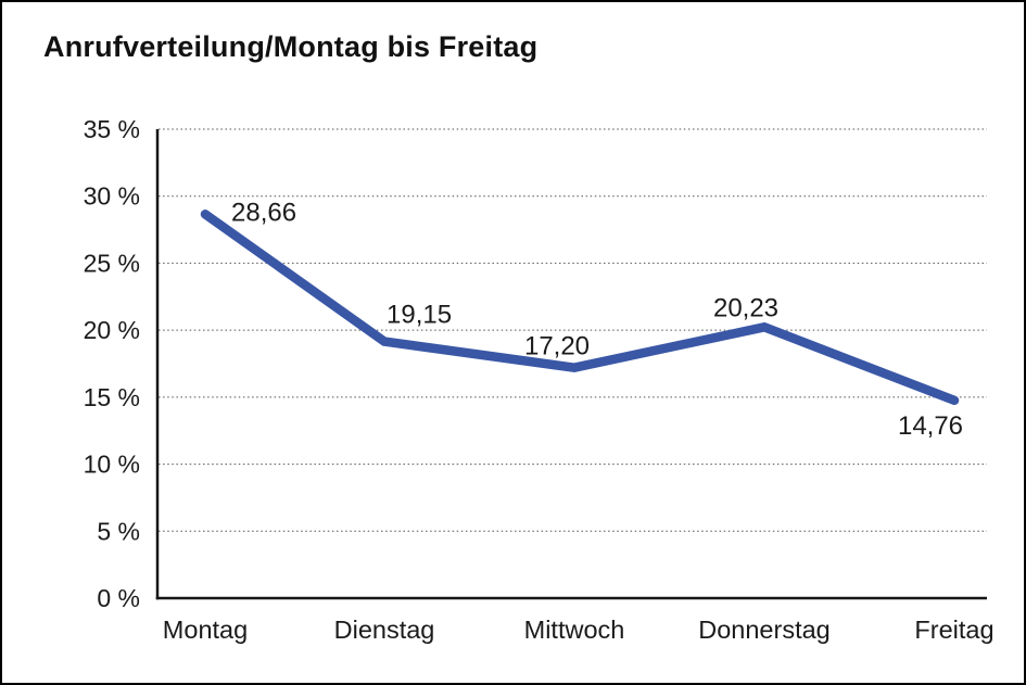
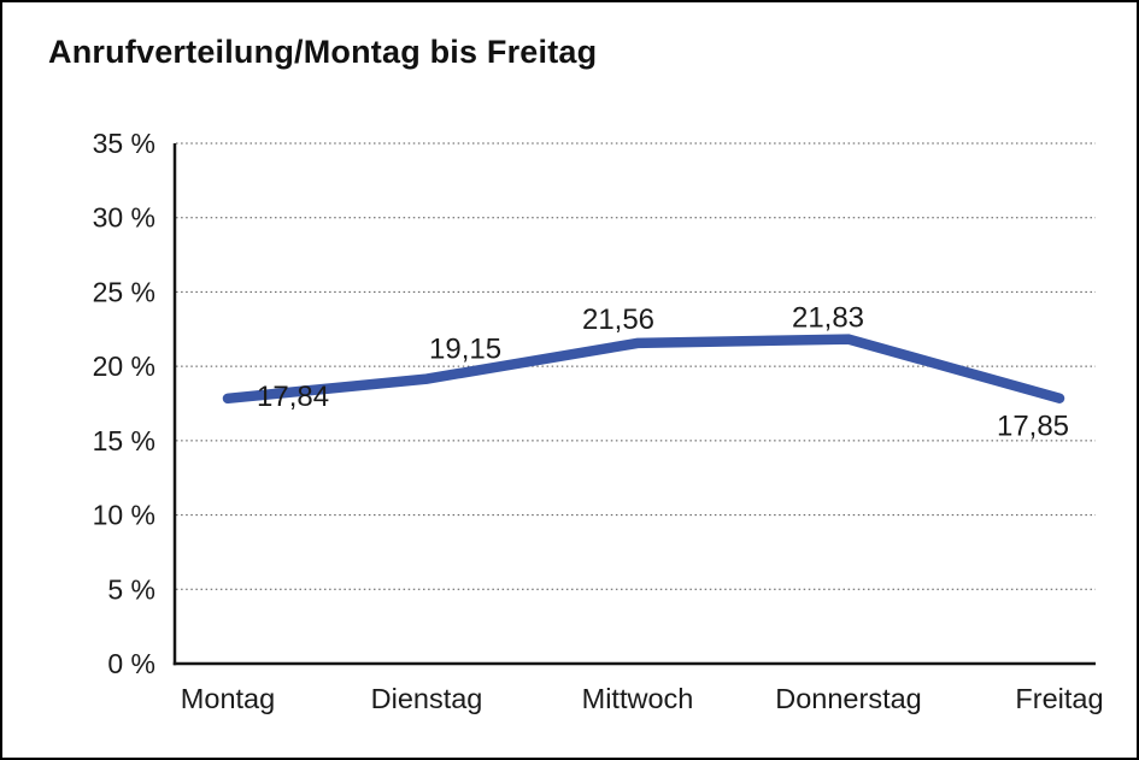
Montag: 28,66 -> 17,84
Mittwoch: 17,20 -> 21,56
Donnerstag: 20,23 -> 21,83
Freitag: 14,76 -> 17,85
